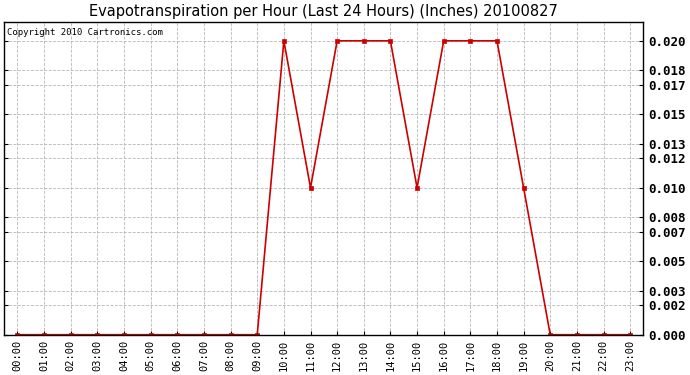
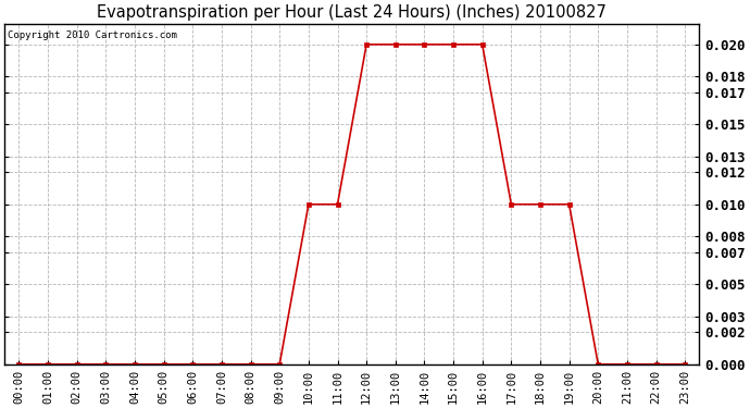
10:00: 0.02 -> 0.01
15:00: 0.01 -> 0.02
17:00: 0.02 -> 0.01
18:00: 0.02 -> 0.01
